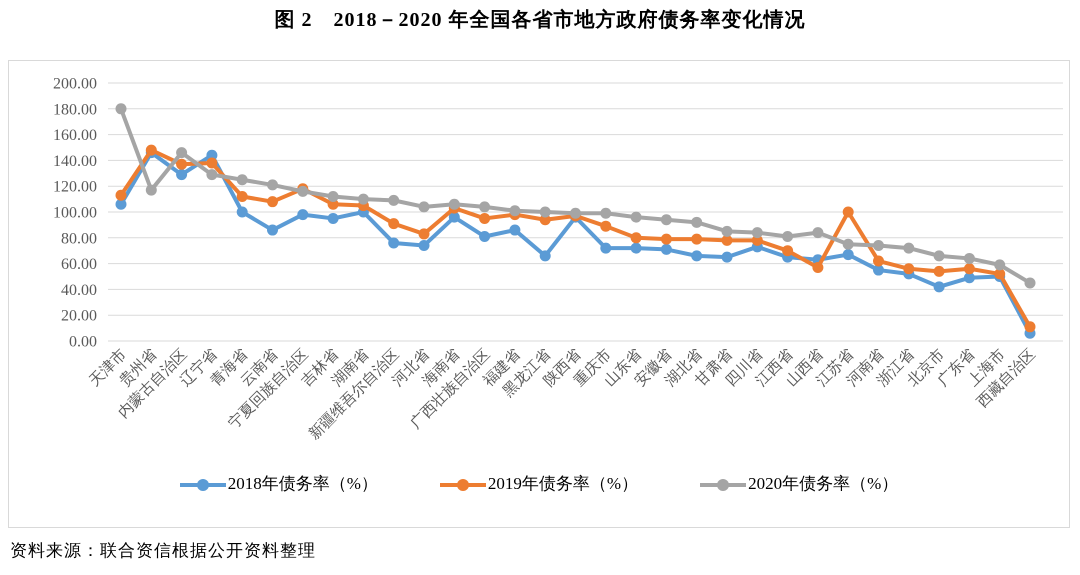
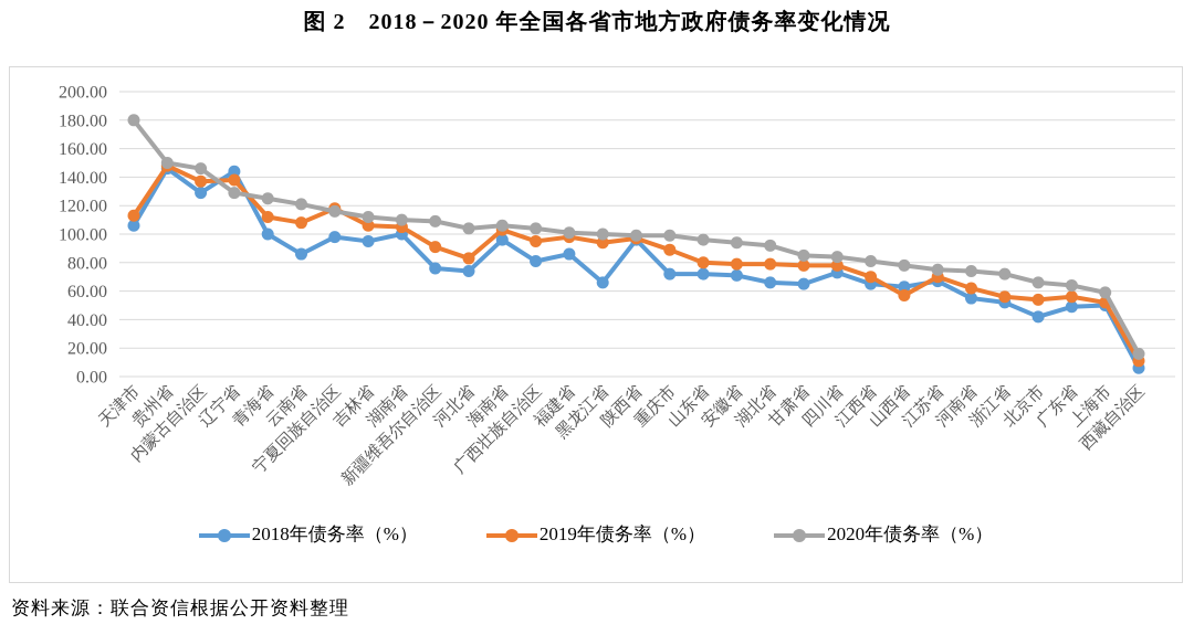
2020年债务率（%）/贵州省: 117 -> 150
2020年债务率（%）/山西省: 84 -> 78
2019年债务率（%）/江苏省: 100 -> 70
2020年债务率（%）/西藏自治区: 45 -> 16
